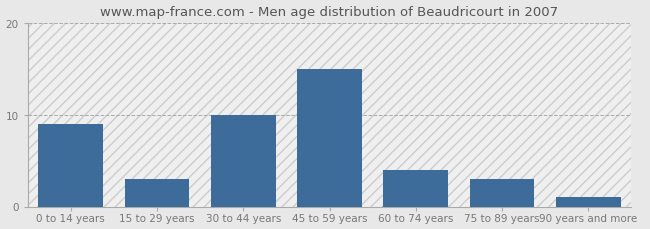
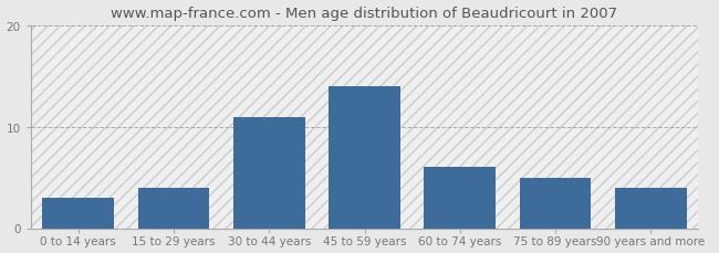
0 to 14 years: 9 -> 3
15 to 29 years: 3 -> 4
30 to 44 years: 10 -> 11
45 to 59 years: 15 -> 14
60 to 74 years: 4 -> 6
75 to 89 years: 3 -> 5
90 years and more: 1 -> 4
